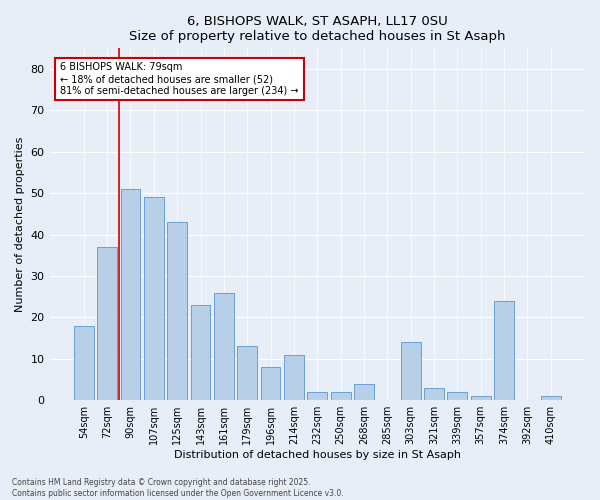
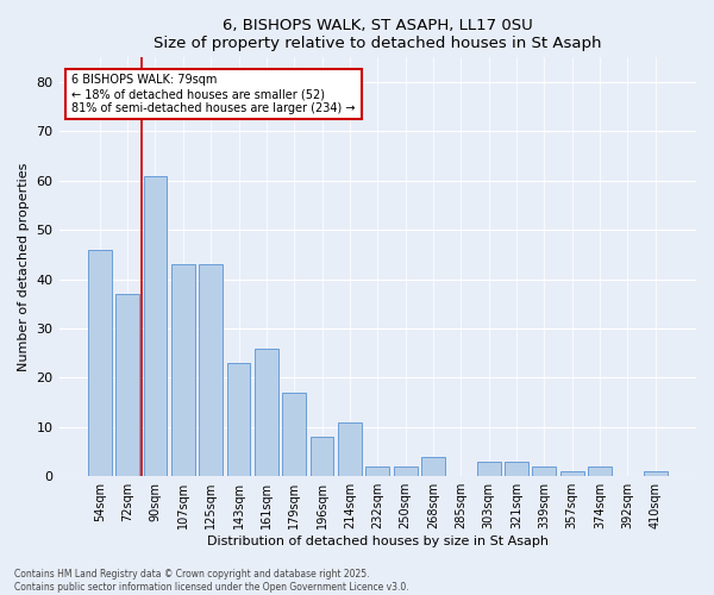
54sqm: 18 -> 46
90sqm: 51 -> 61
107sqm: 49 -> 43
179sqm: 13 -> 17
303sqm: 14 -> 3
374sqm: 24 -> 2
